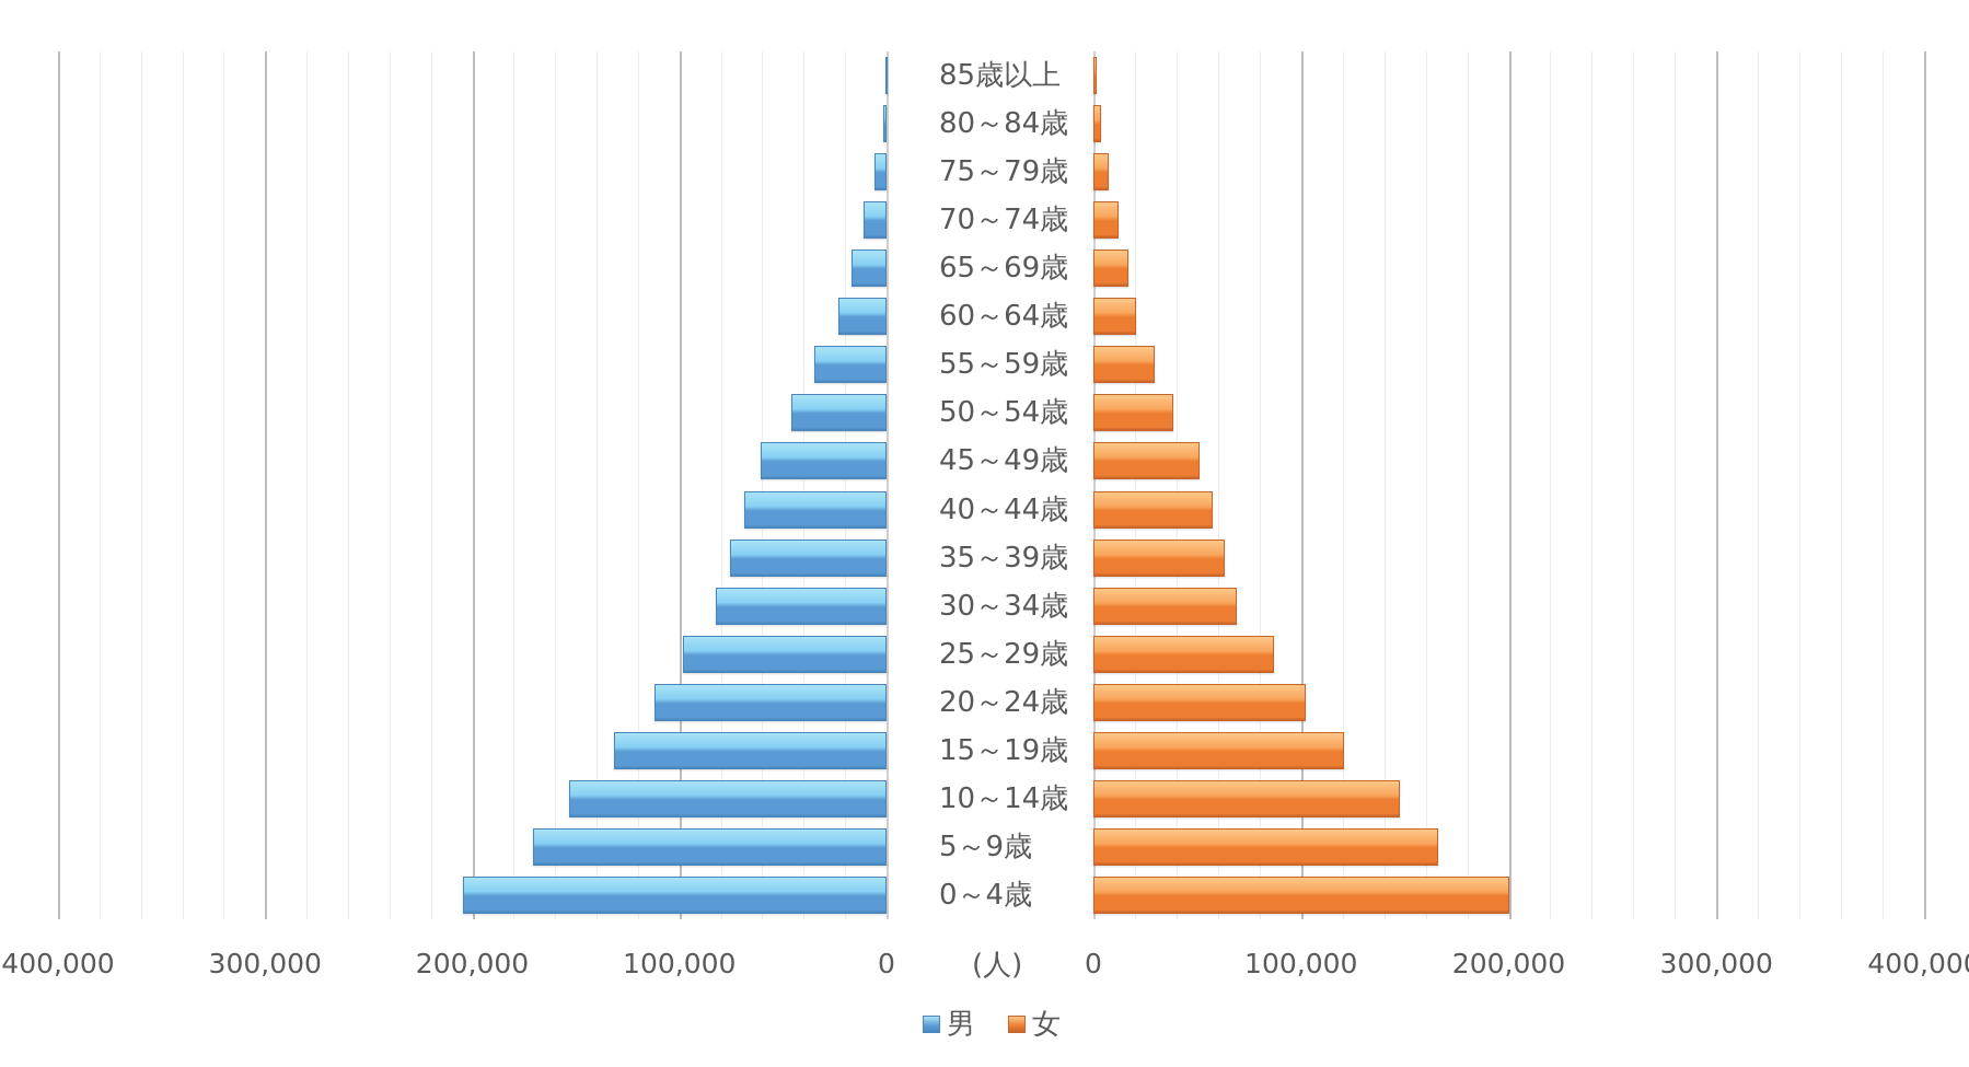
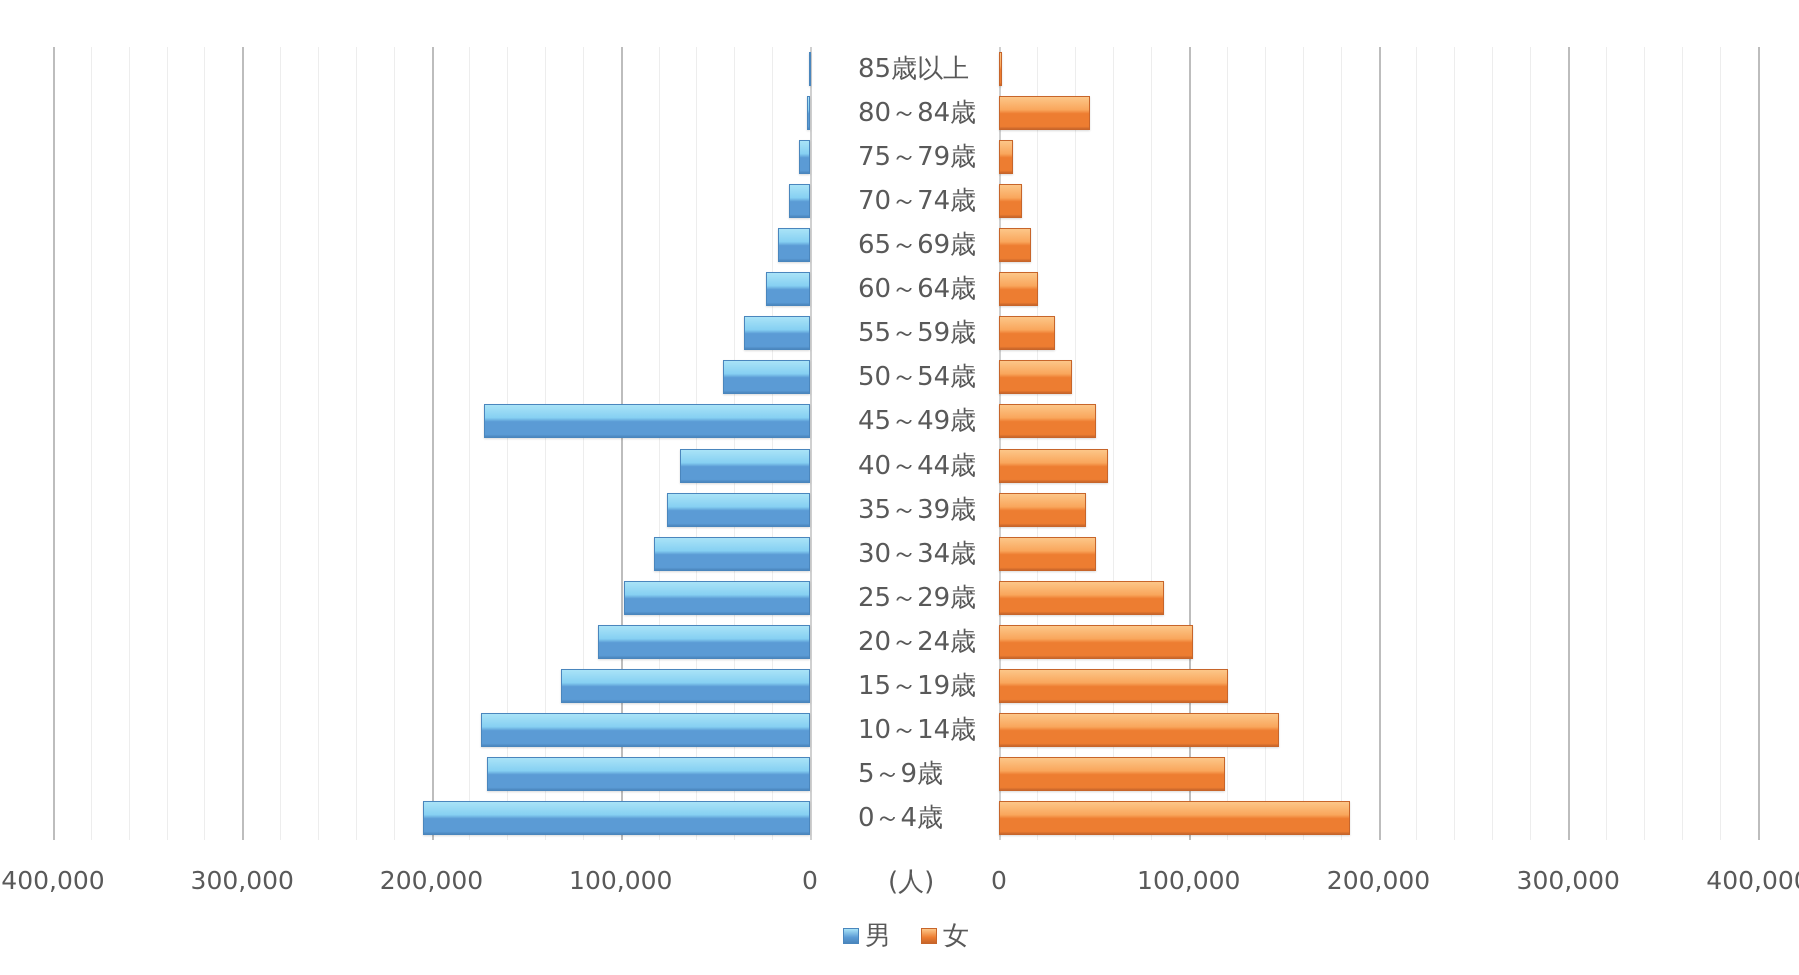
女/80～84歳: 4000 -> 48000
男/45～49歳: 61000 -> 172000
女/35～39歳: 64000 -> 46000
女/30～34歳: 69000 -> 51000
男/10～14歳: 153000 -> 174000
女/5～9歳: 166000 -> 119000
女/0～4歳: 200000 -> 185000
